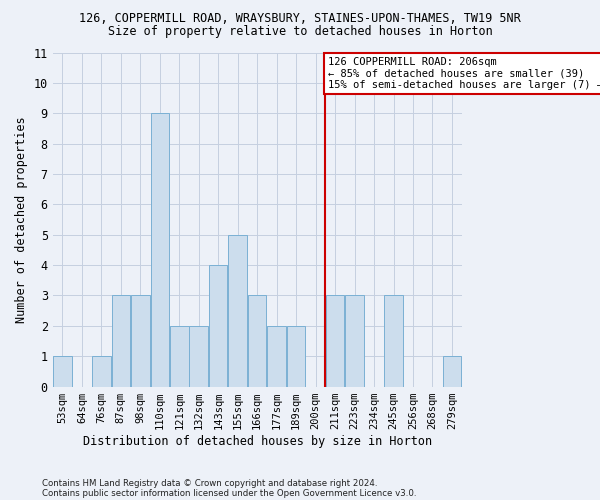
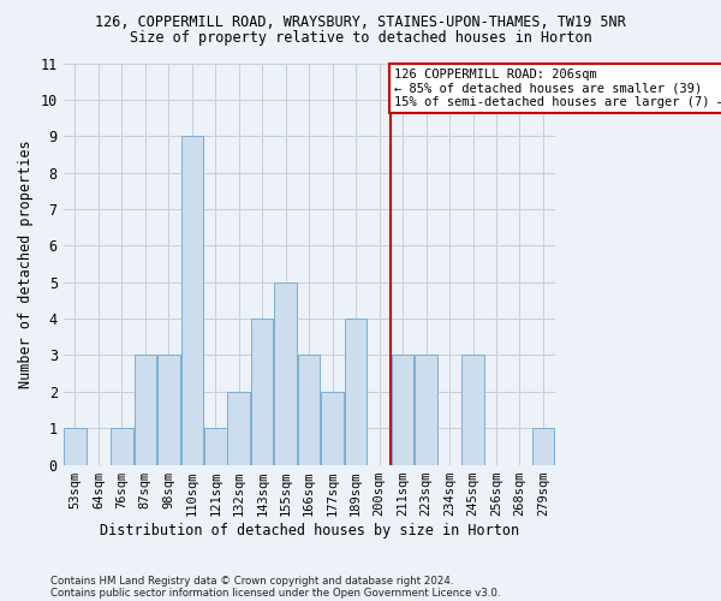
121sqm: 2 -> 1
189sqm: 2 -> 4
